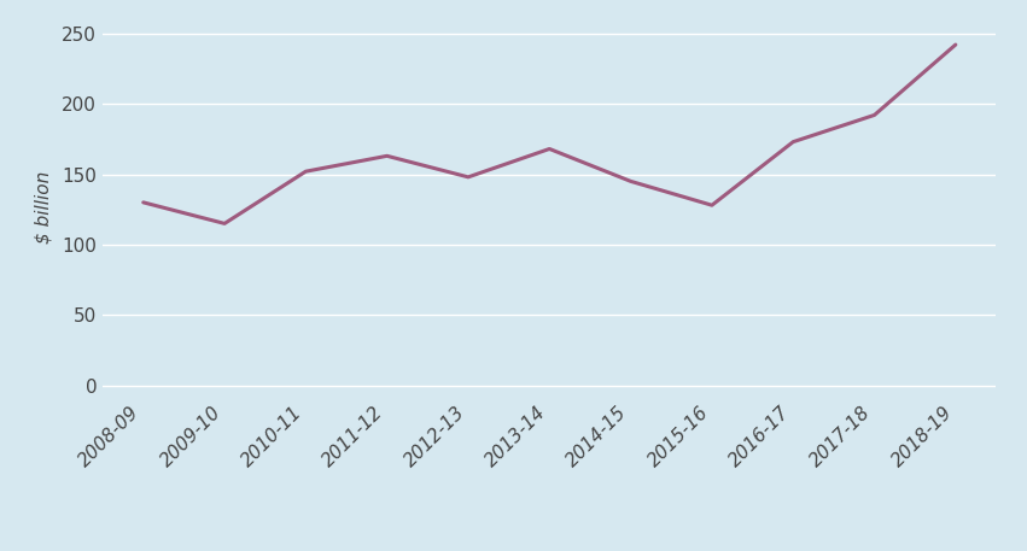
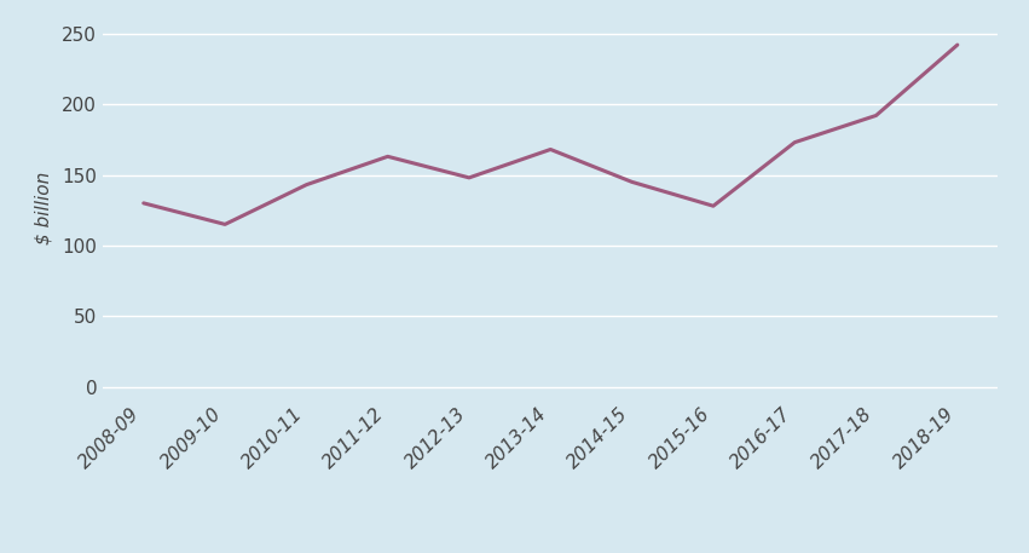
2010-11: 152 -> 143
